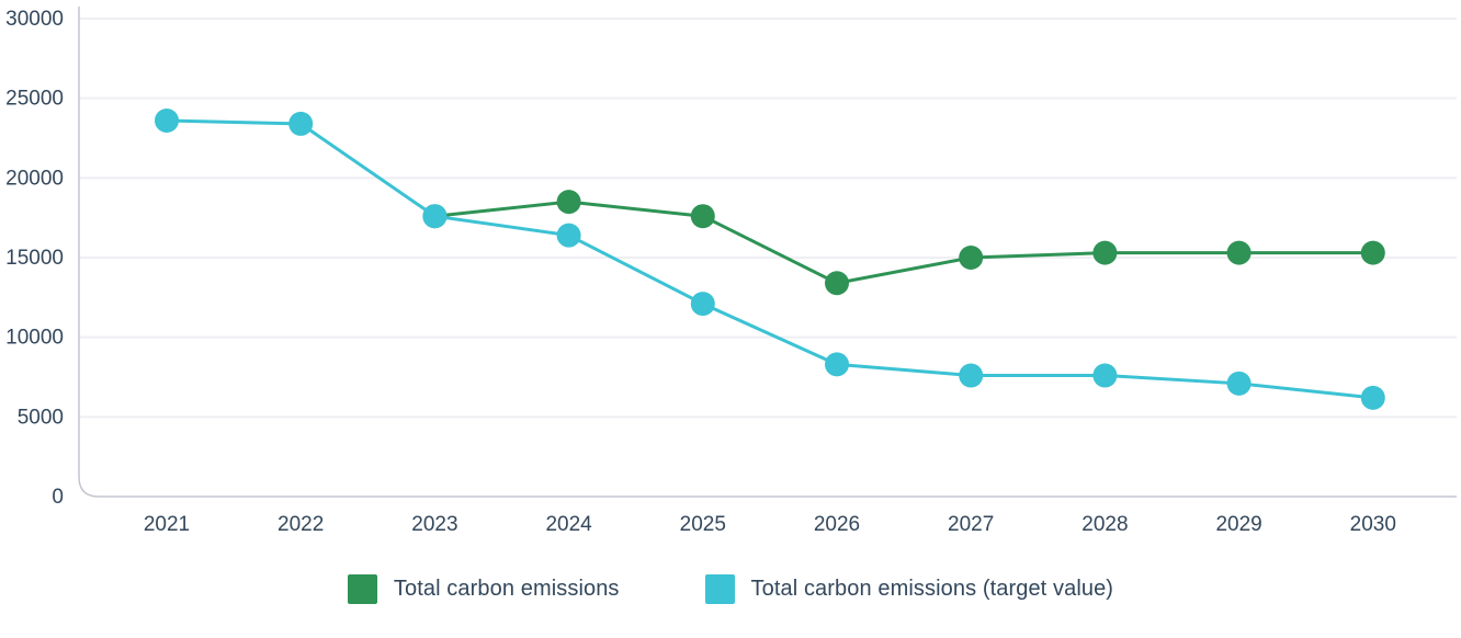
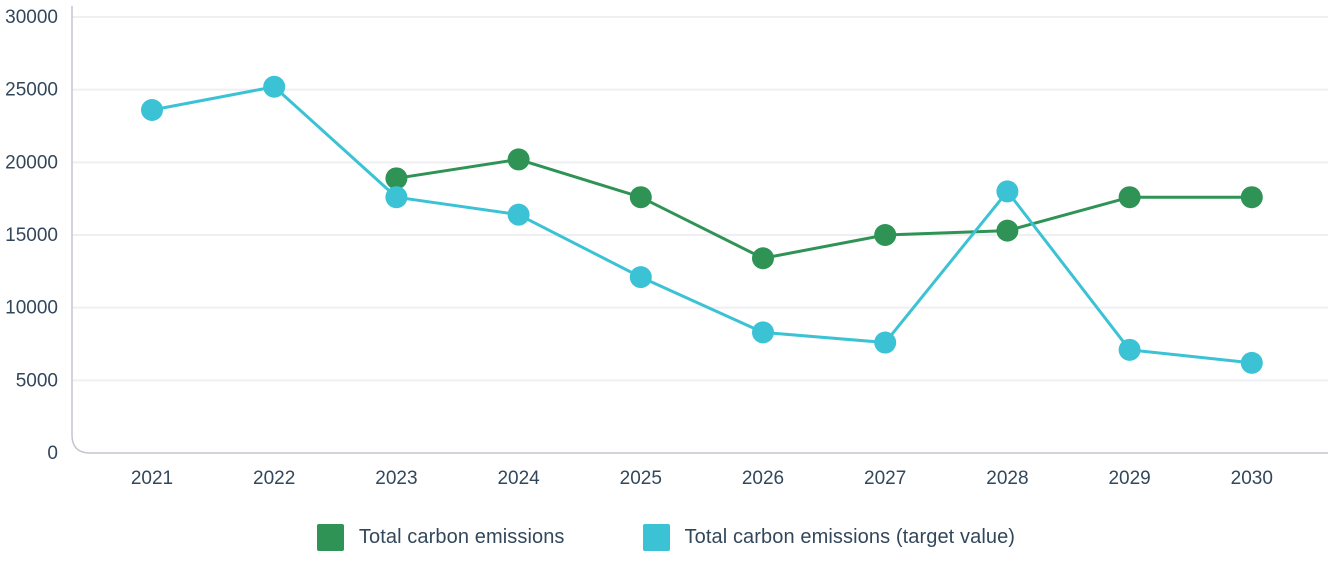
Total carbon emissions (target value)/2022: 23400 -> 25200
Total carbon emissions/2023: 17600 -> 18900
Total carbon emissions/2024: 18500 -> 20200
Total carbon emissions (target value)/2028: 7600 -> 18000
Total carbon emissions/2029: 15300 -> 17600
Total carbon emissions/2030: 15300 -> 17600
